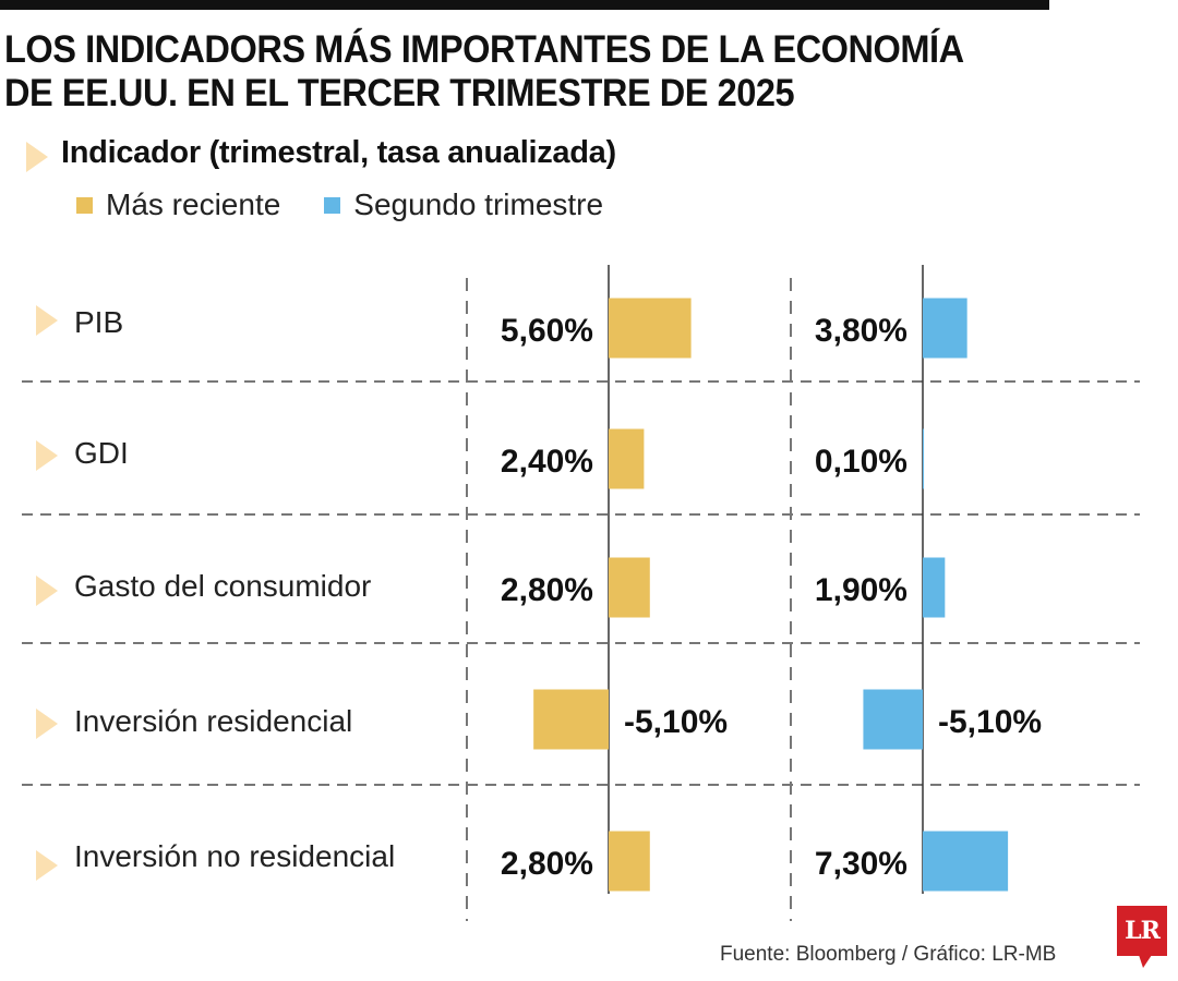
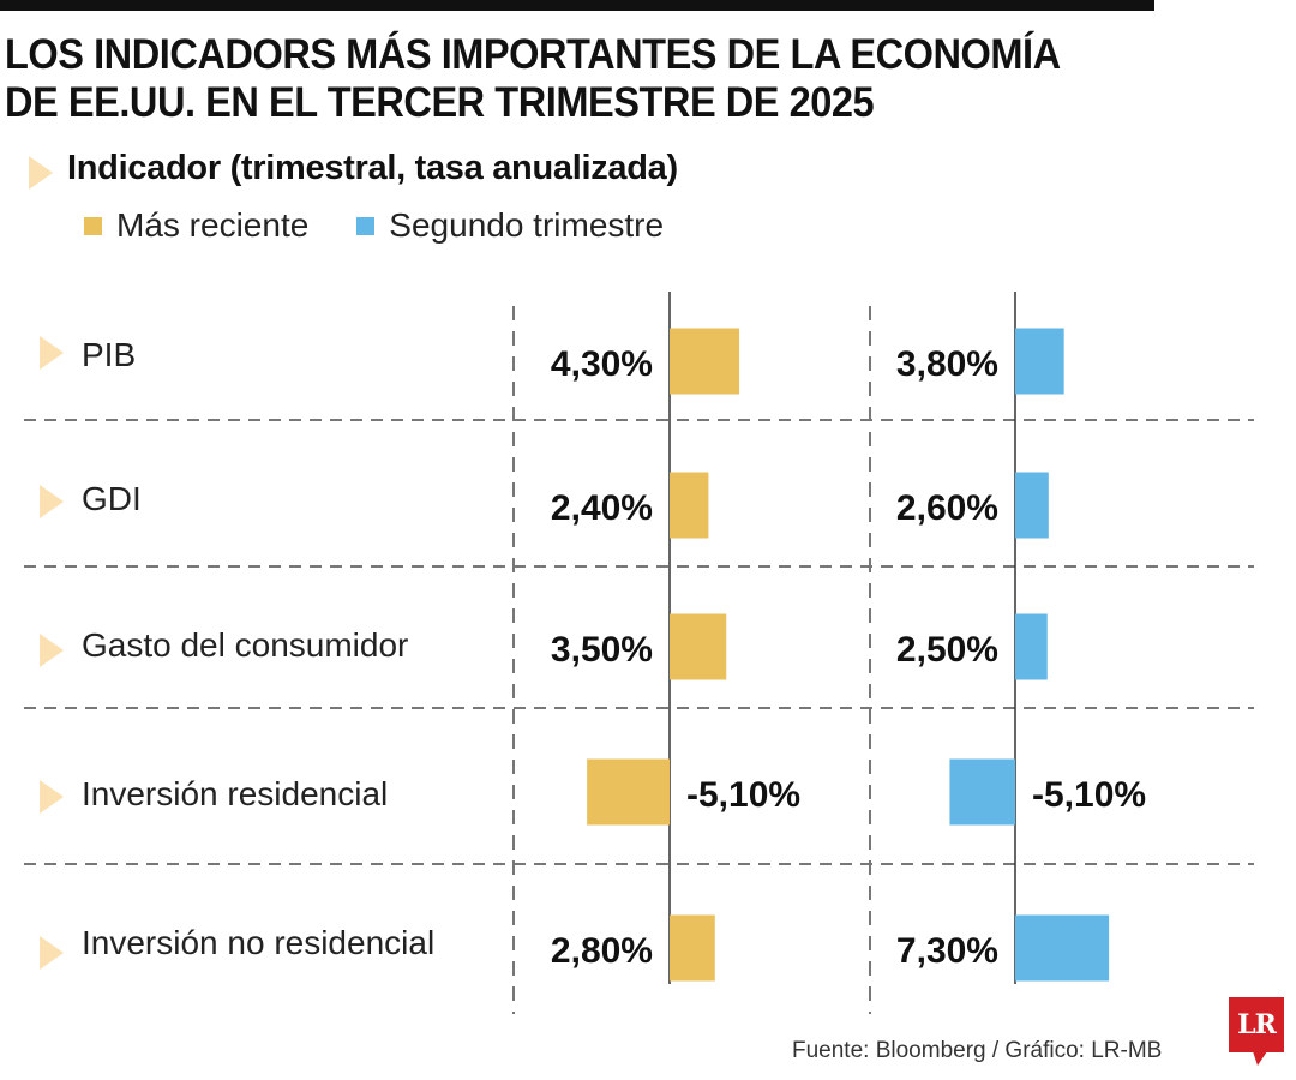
Más reciente/PIB: 5,60% -> 4,30%
Segundo trimestre/GDI: 0,10% -> 2,60%
Más reciente/Gasto del consumidor: 2,80% -> 3,50%
Segundo trimestre/Gasto del consumidor: 1,90% -> 2,50%
